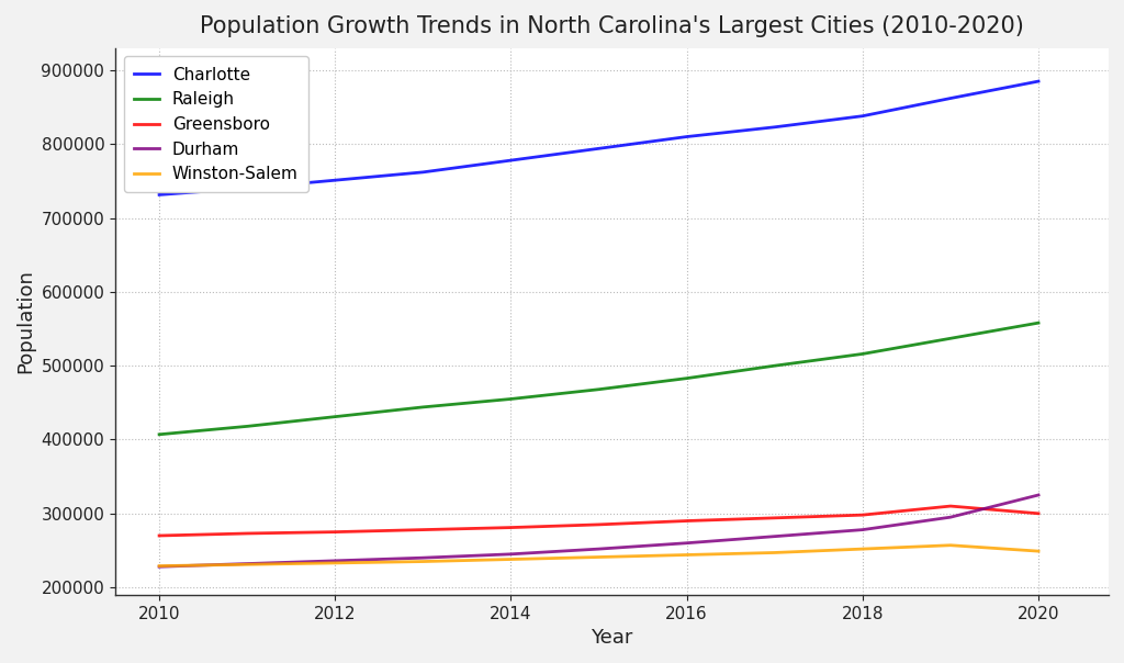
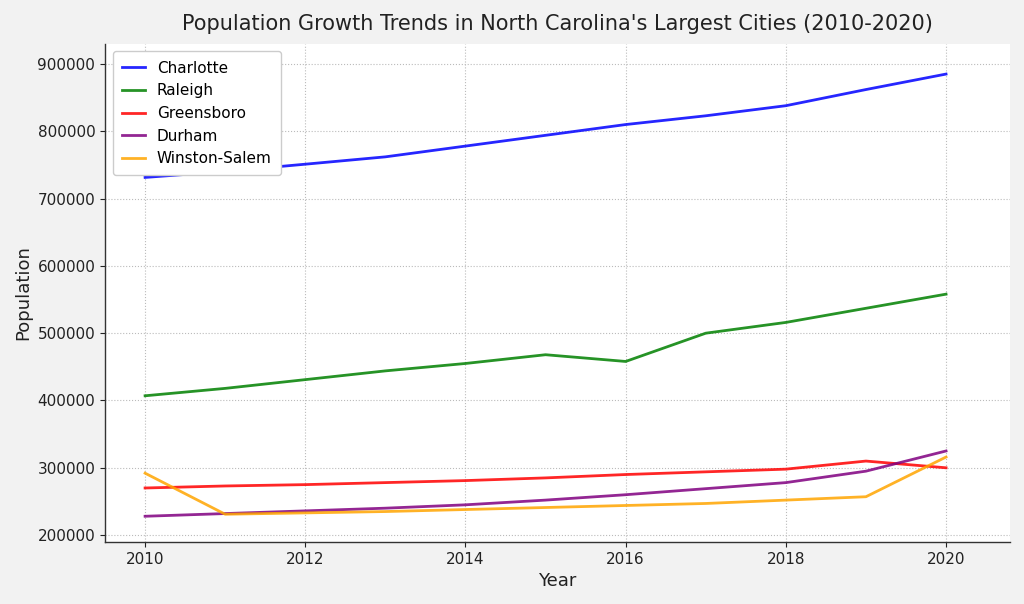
Winston-Salem/2010: 229000 -> 292000
Raleigh/2016: 483000 -> 458000
Winston-Salem/2020: 249000 -> 316000
